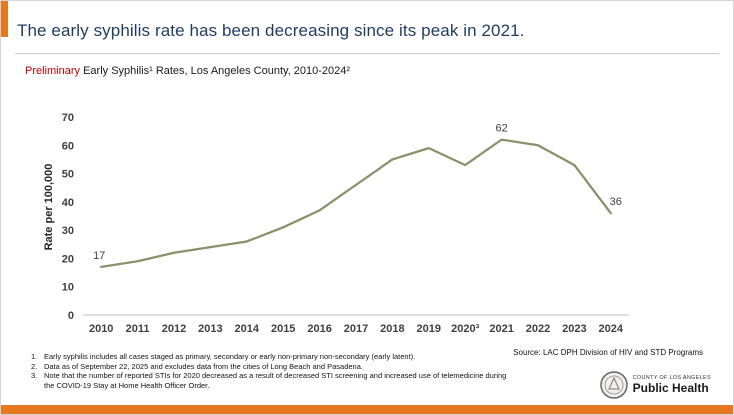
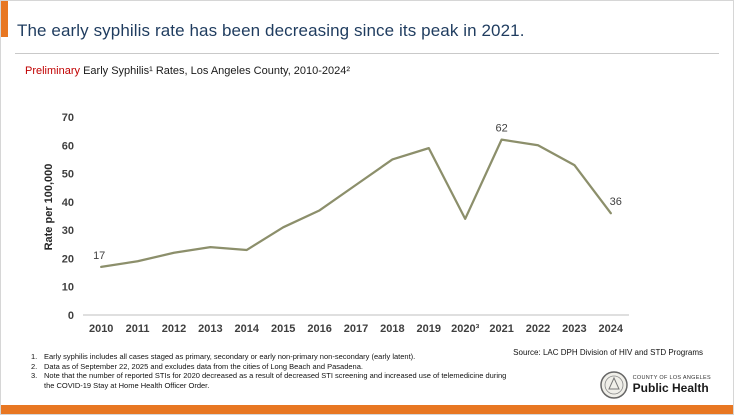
2014: 26 -> 23
2020³: 53 -> 34
